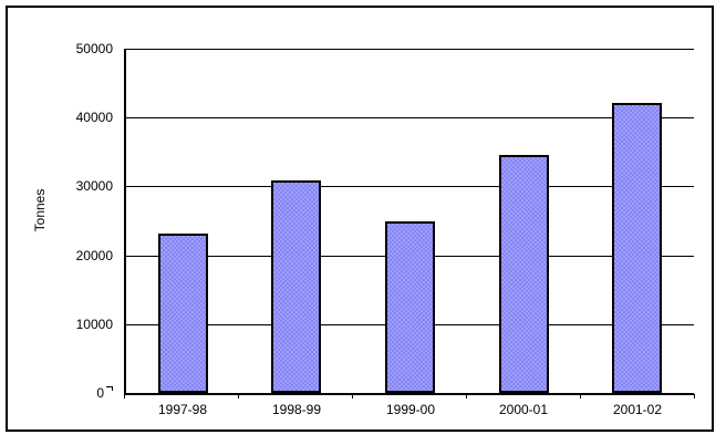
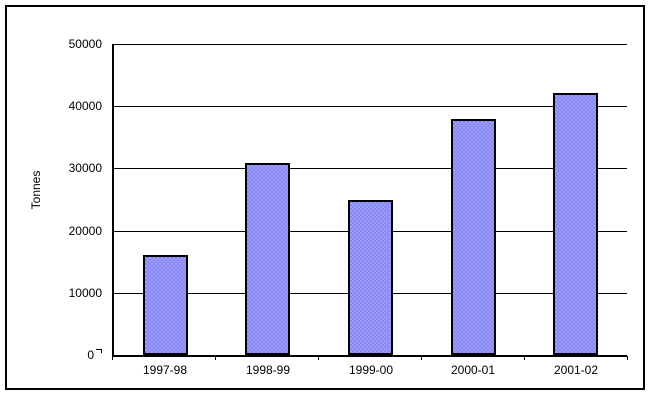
1997-98: 23000 -> 16000
2000-01: 35000 -> 38000
